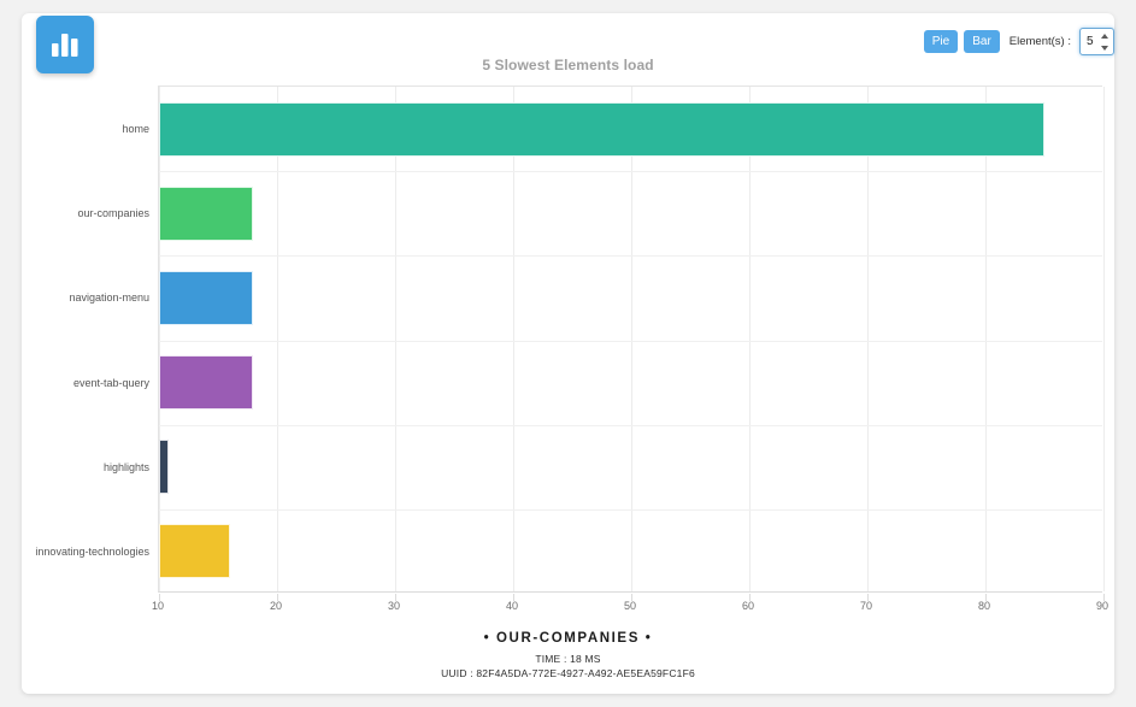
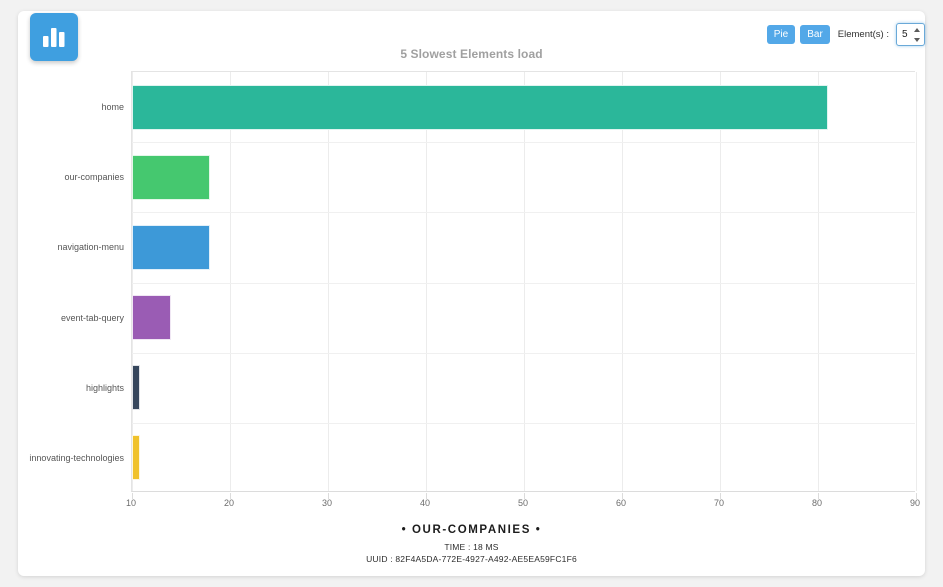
home: 85 -> 81
event-tab-query: 18 -> 14
innovating-technologies: 16 -> 11
